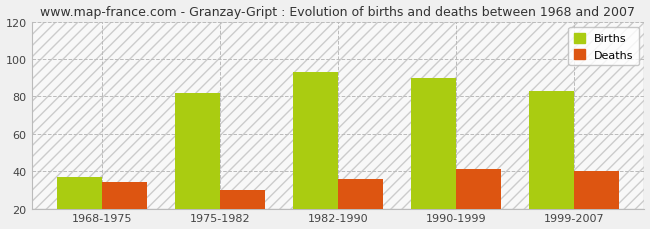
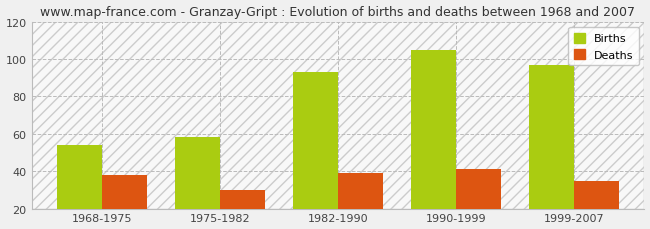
Births/1968-1975: 37 -> 54
Deaths/1968-1975: 34 -> 38
Births/1975-1982: 82 -> 58
Deaths/1982-1990: 36 -> 39
Births/1990-1999: 90 -> 105
Births/1999-2007: 83 -> 97
Deaths/1999-2007: 40 -> 35
